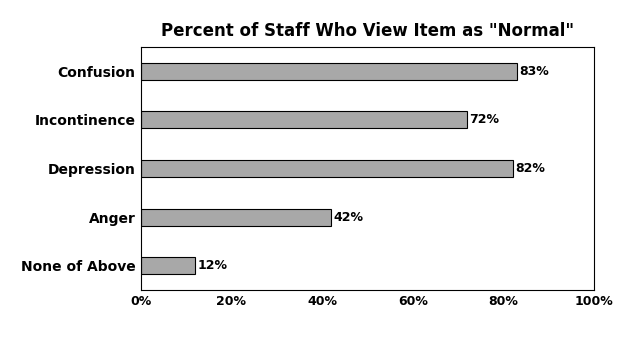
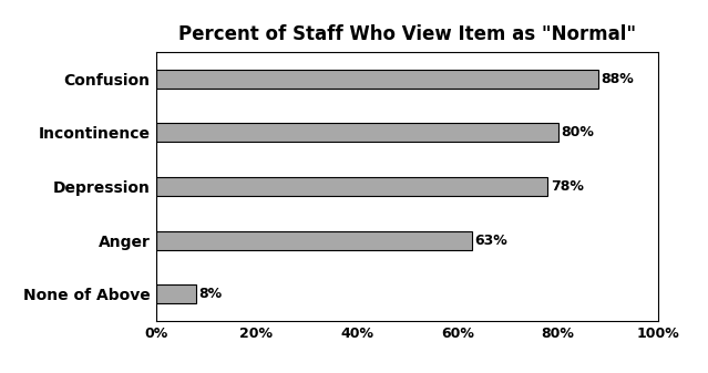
Confusion: 83% -> 88%
Incontinence: 72% -> 80%
Depression: 82% -> 78%
Anger: 42% -> 63%
None of Above: 12% -> 8%
